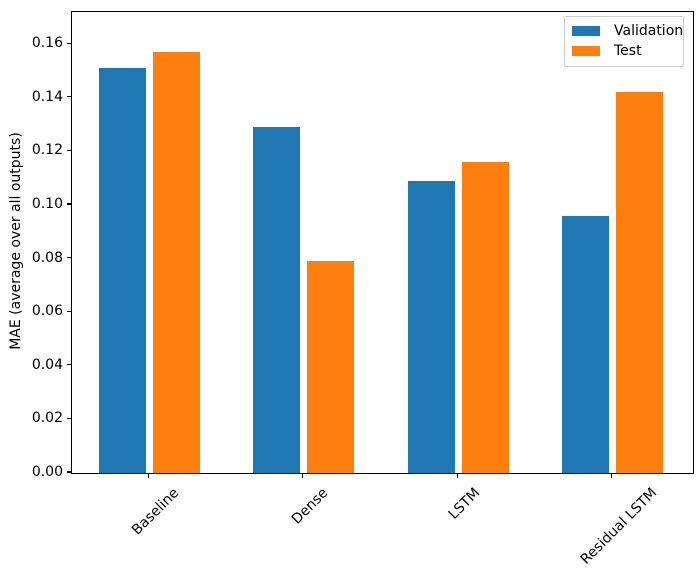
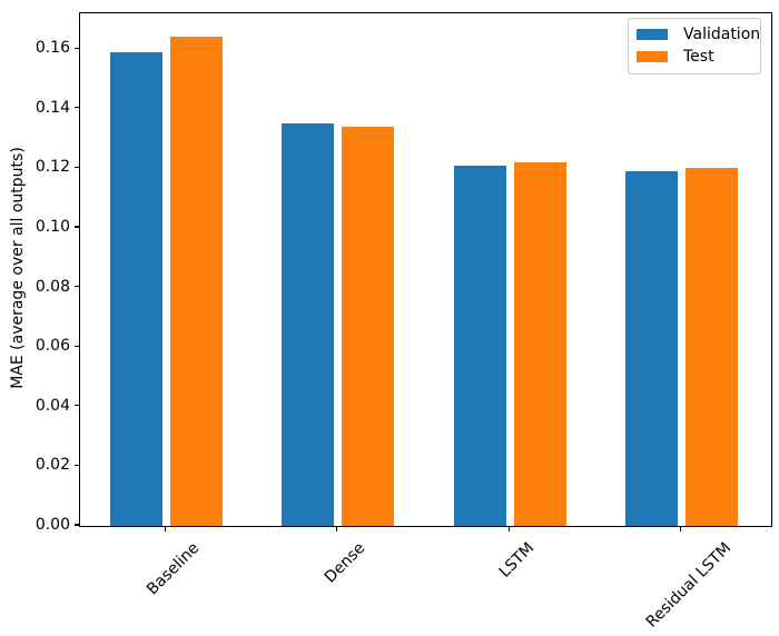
Validation/Baseline: 0.151 -> 0.159
Test/Baseline: 0.157 -> 0.164
Validation/Dense: 0.129 -> 0.135
Test/Dense: 0.079 -> 0.134
Validation/LSTM: 0.109 -> 0.121
Test/LSTM: 0.116 -> 0.122
Validation/Residual LSTM: 0.096 -> 0.119
Test/Residual LSTM: 0.142 -> 0.120
